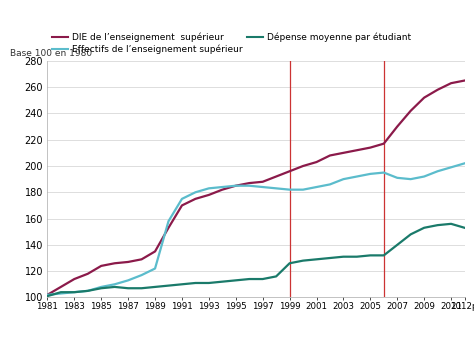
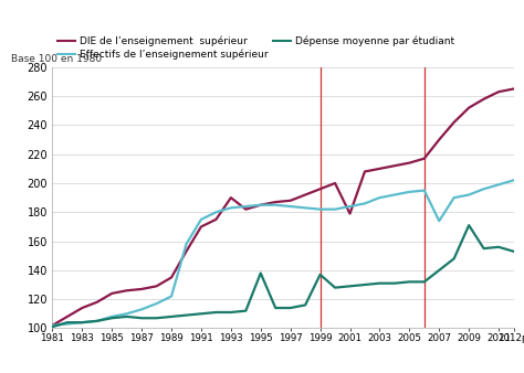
DIE de l’enseignement supérieur/1993: 178 -> 190
Dépense moyenne par étudiant/1995: 113 -> 138
Dépense moyenne par étudiant/1999: 126 -> 137
DIE de l’enseignement supérieur/2001: 203 -> 179
Effectifs de l’enseignement supérieur/2007: 191 -> 174
Dépense moyenne par étudiant/2009: 153 -> 171
